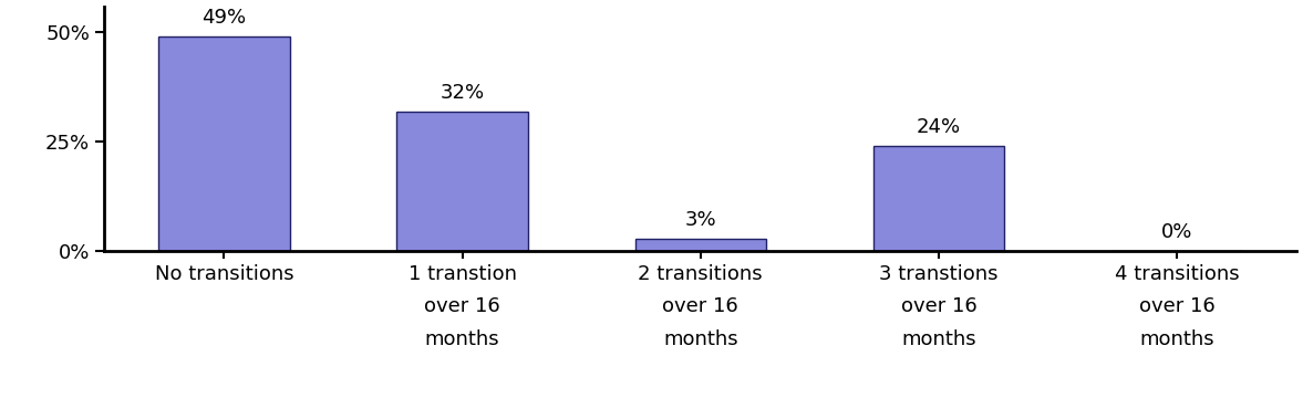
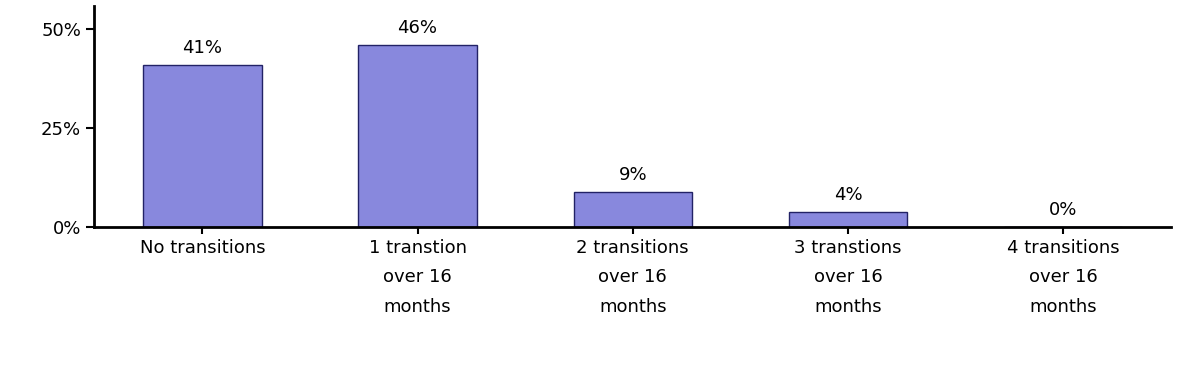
No transitions: 49% -> 41%
1 transtion over 16 months: 32% -> 46%
2 transitions over 16 months: 3% -> 9%
3 transtions over 16 months: 24% -> 4%
